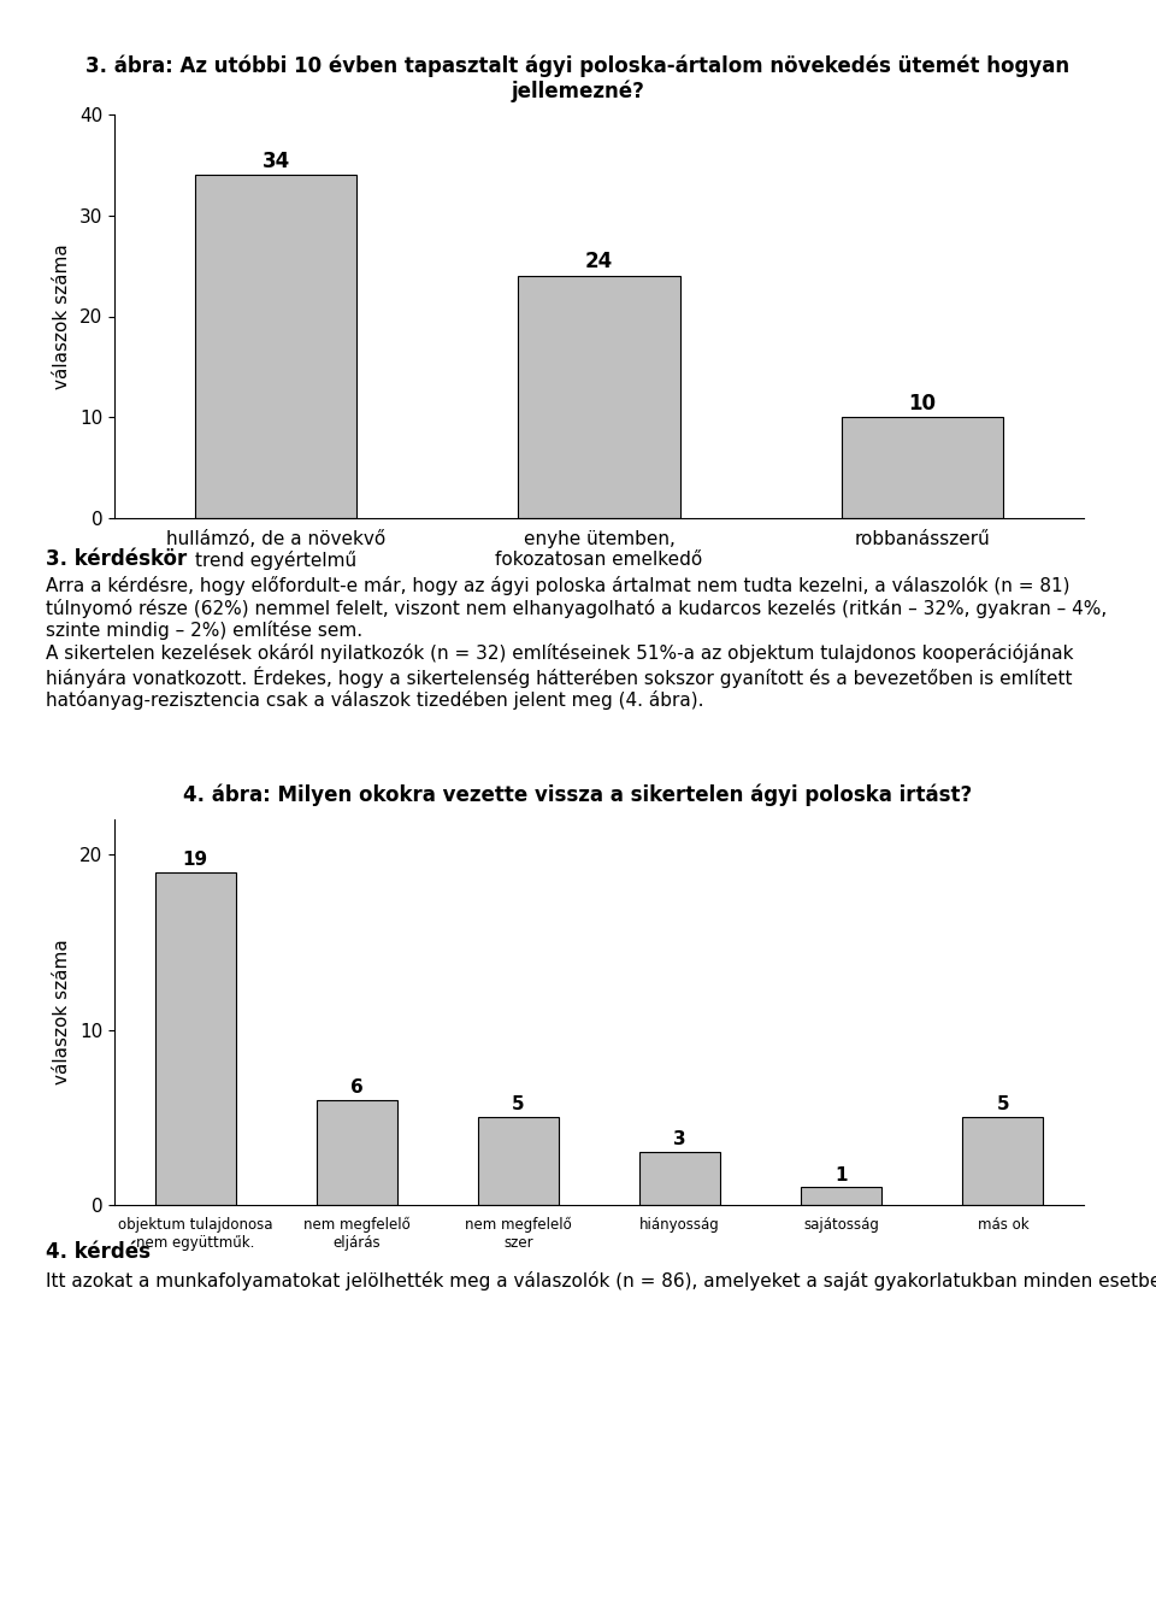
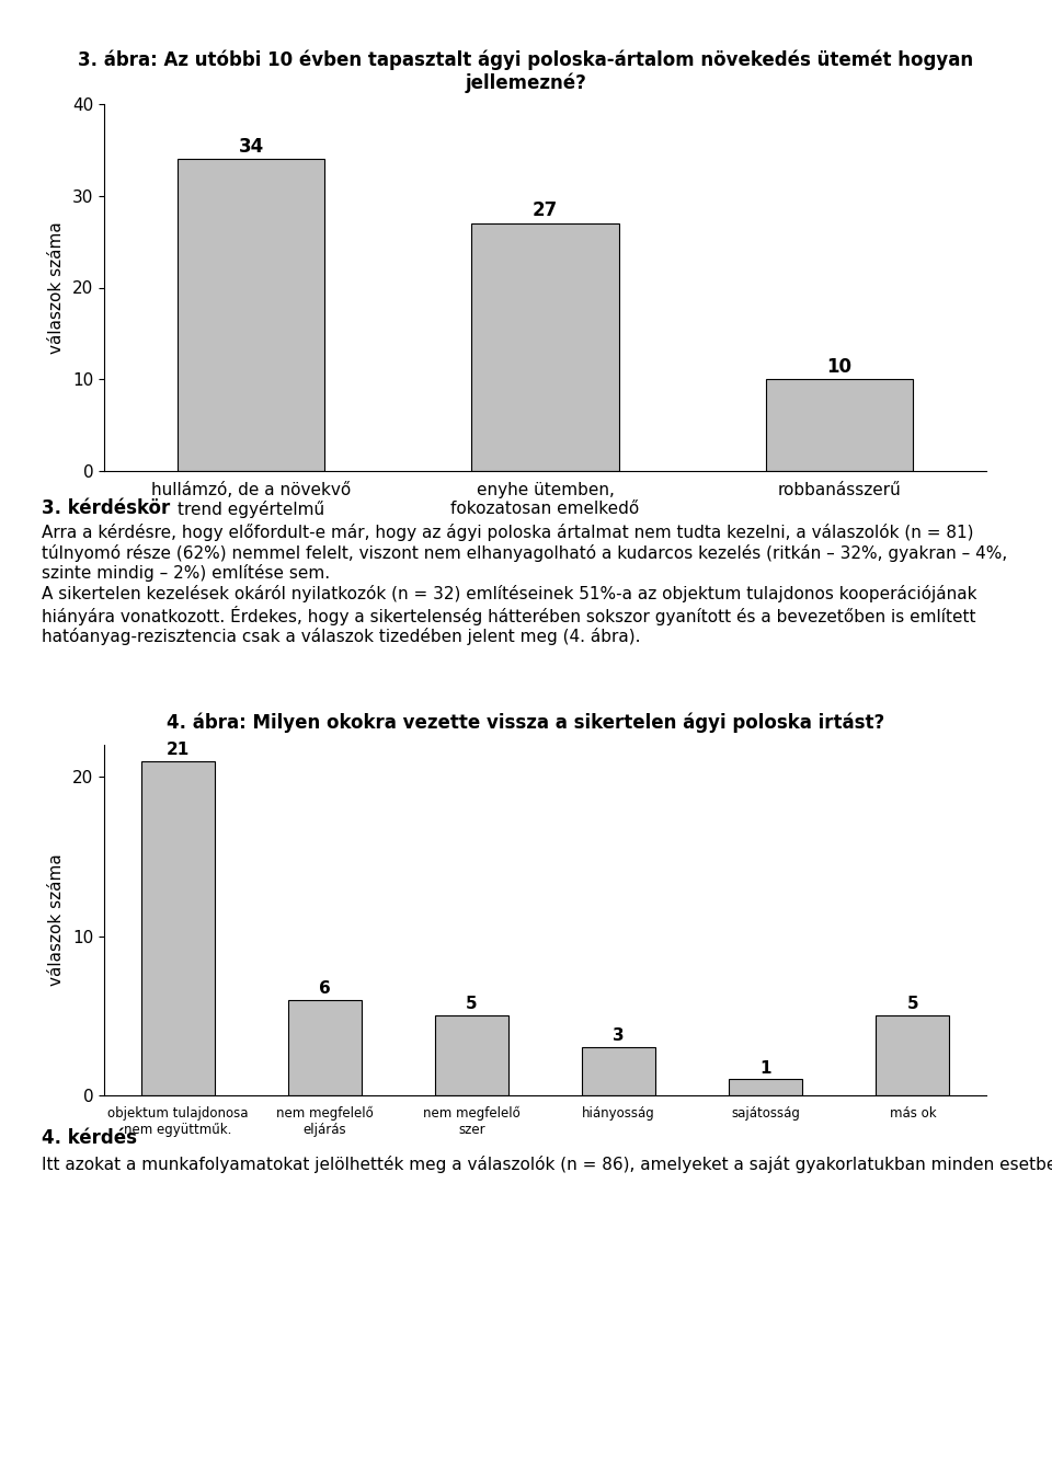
enyhe ütemben, fokozatosan emelkedő: 24 -> 27
objektum tulajdonosa nem együttműk.: 19 -> 21
